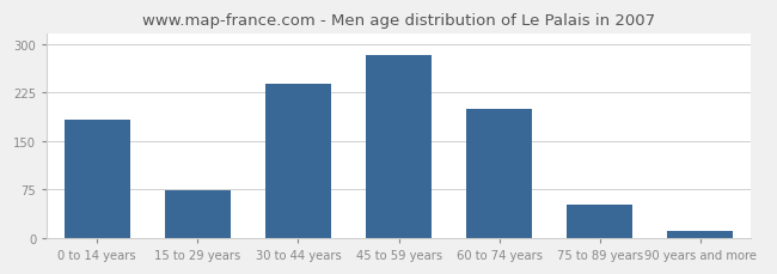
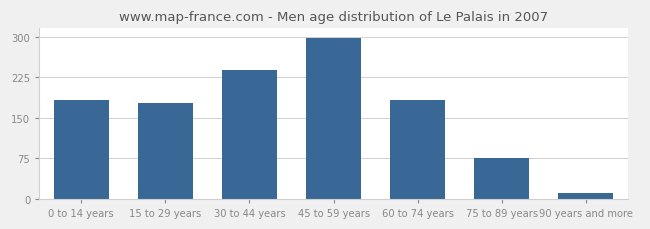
15 to 29 years: 74 -> 178
45 to 59 years: 282 -> 298
60 to 74 years: 200 -> 183
75 to 89 years: 52 -> 75
